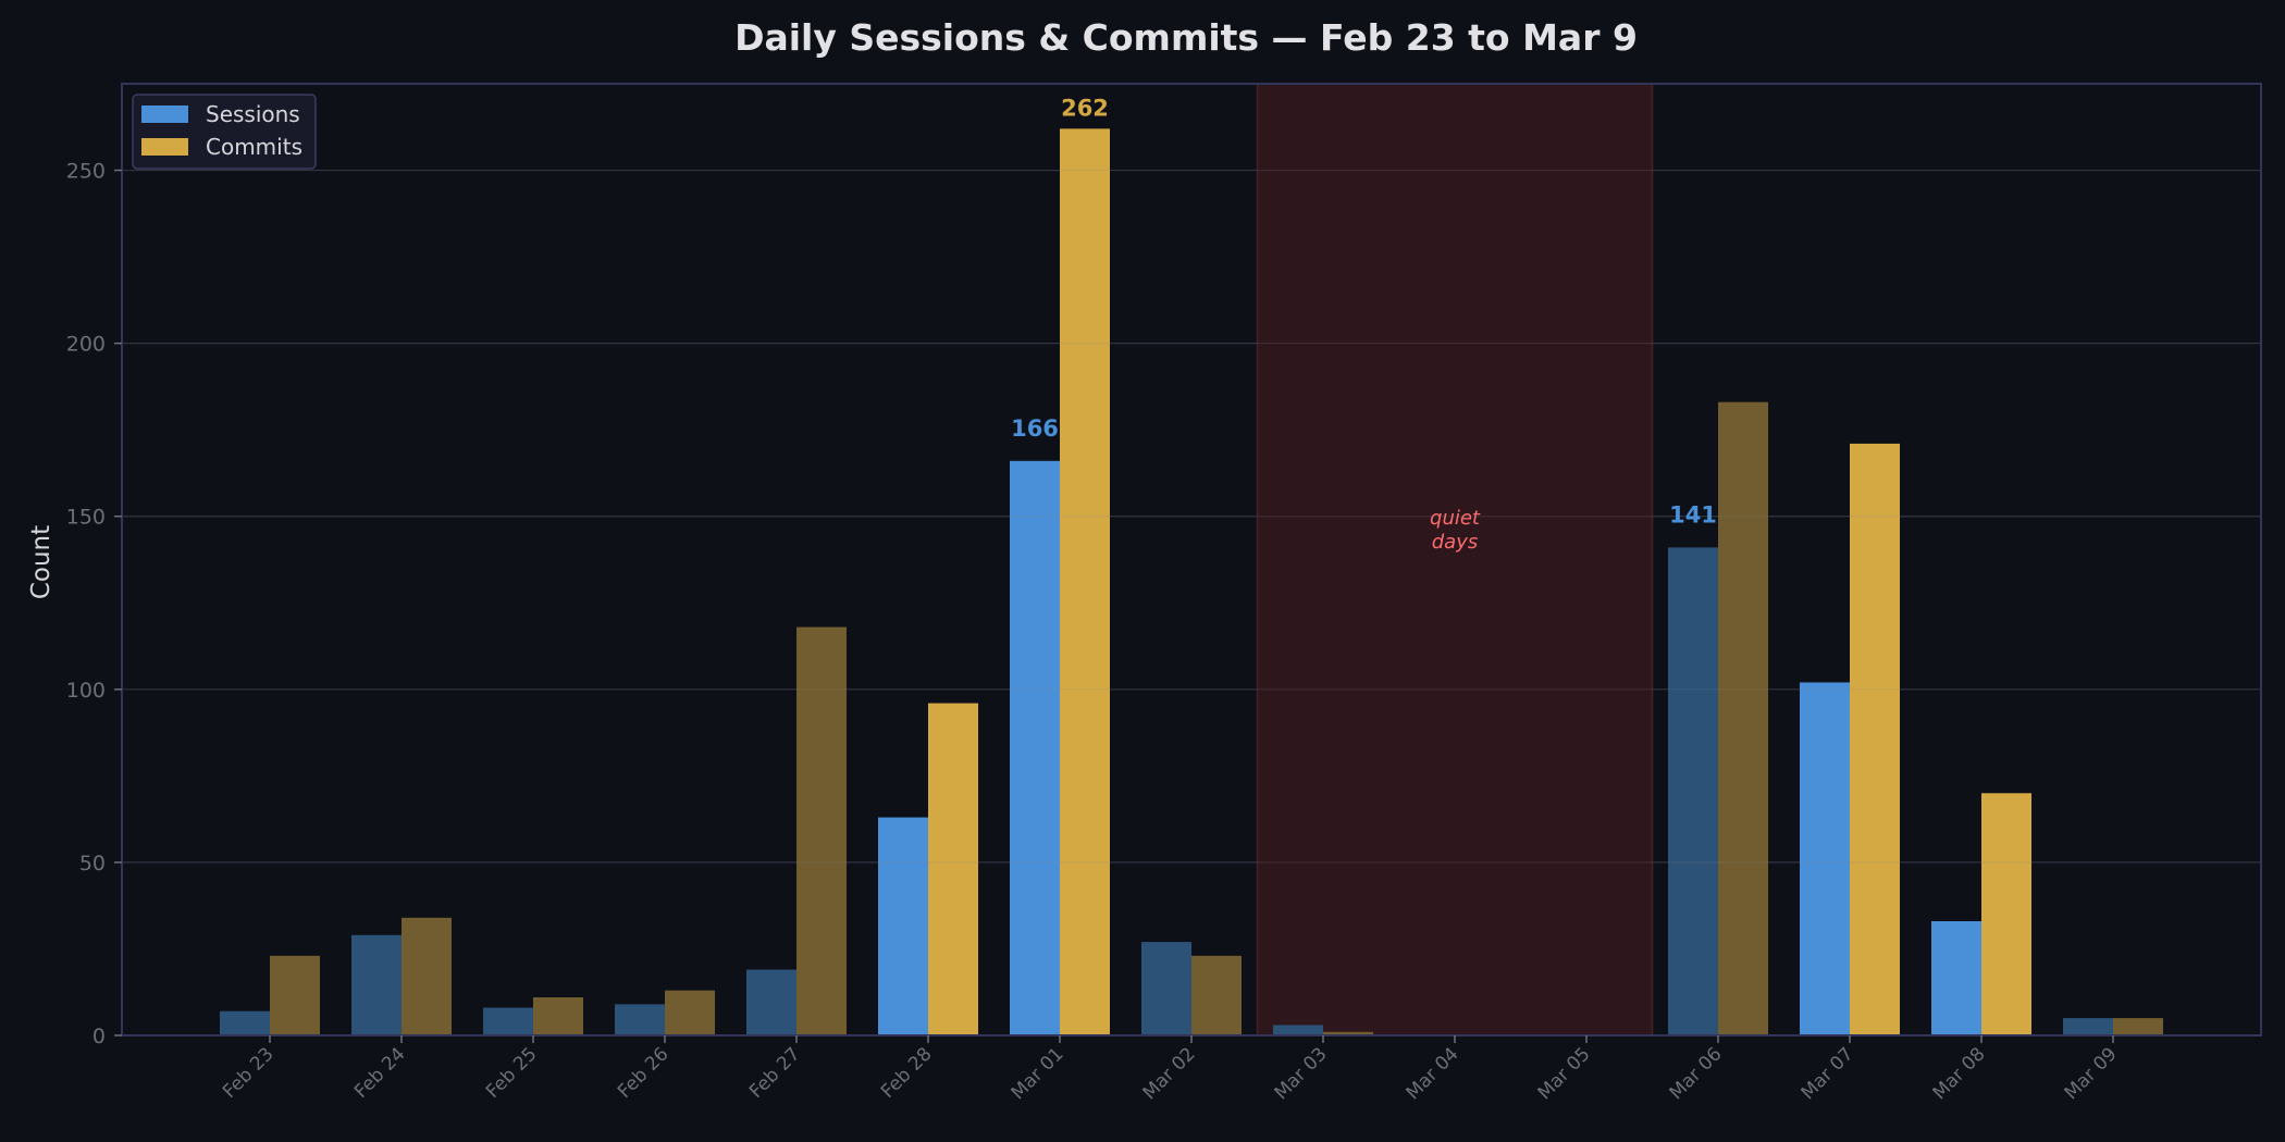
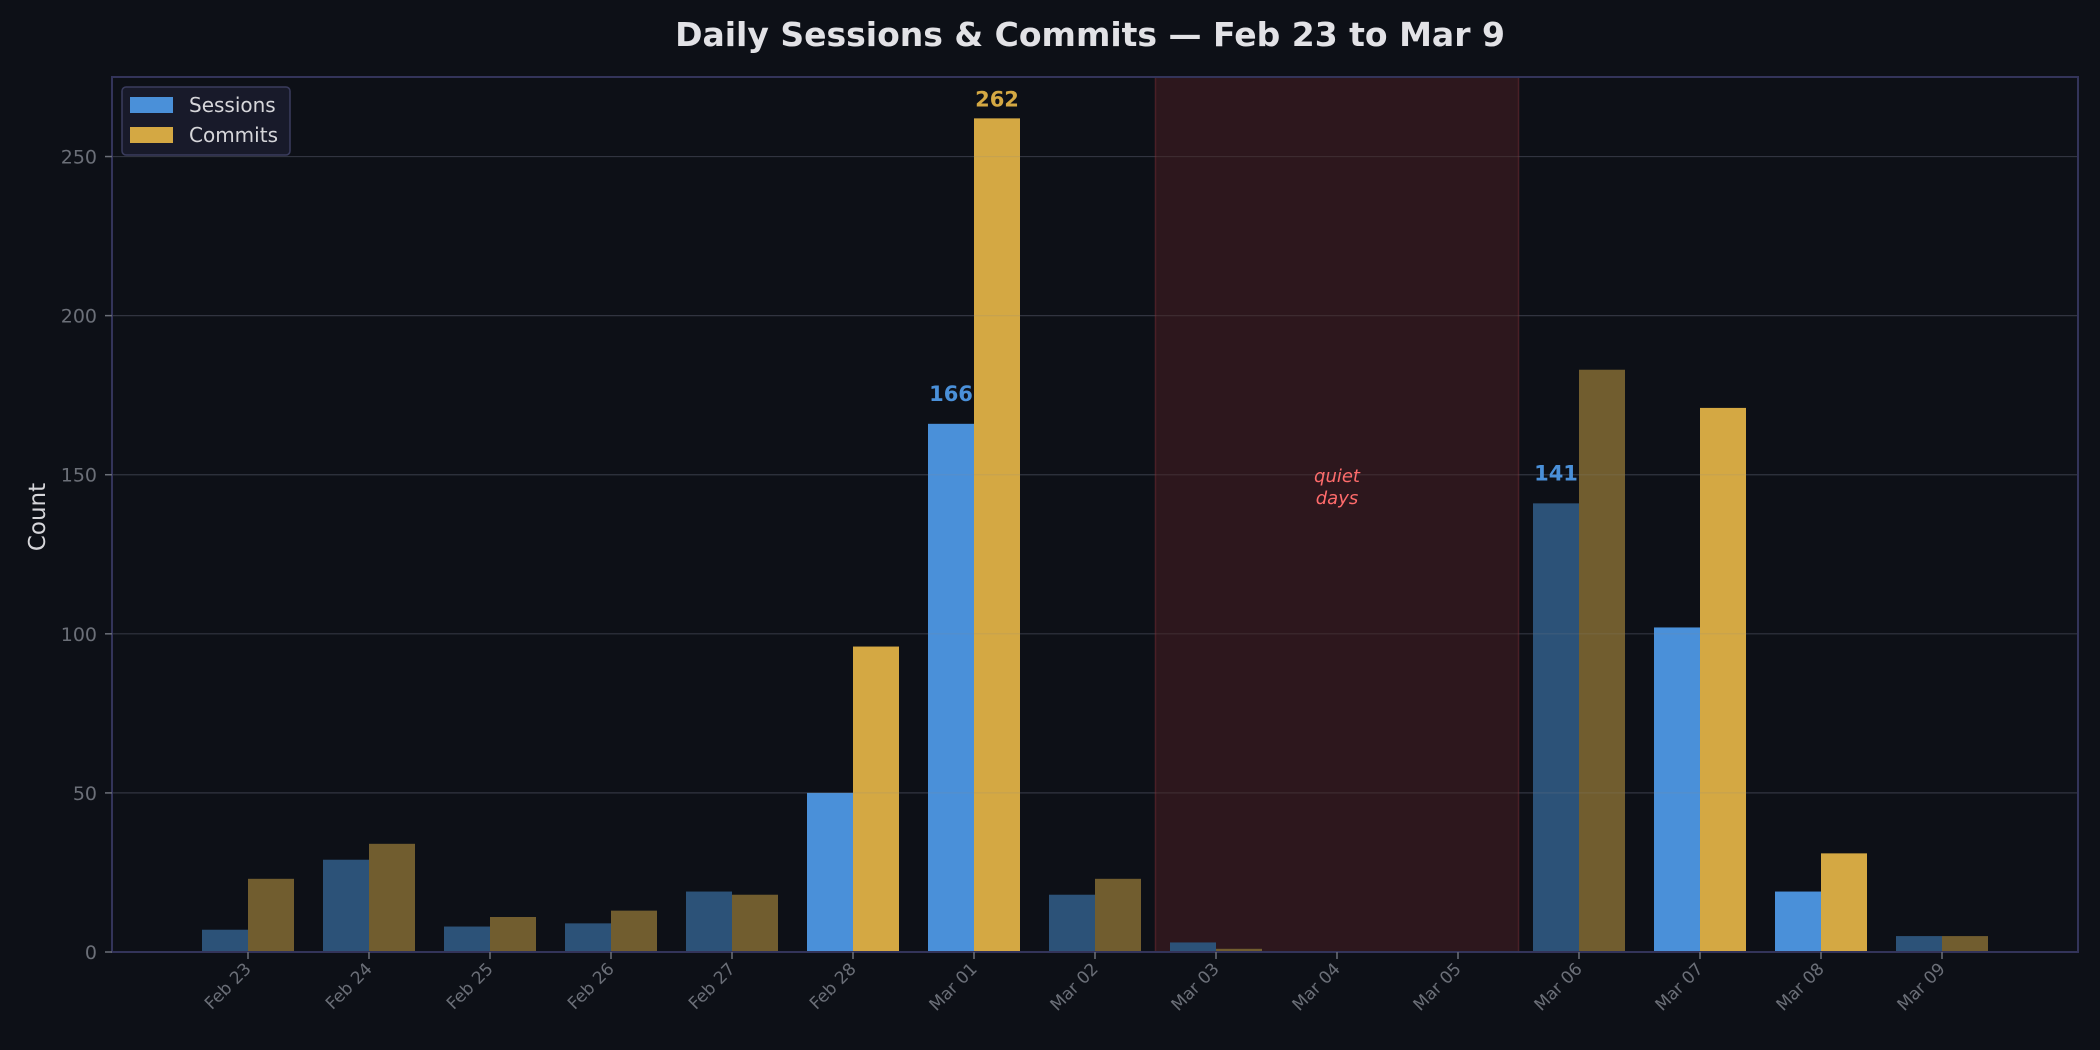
Commits/Feb 27: 118 -> 18
Sessions/Feb 28: 63 -> 50
Sessions/Mar 02: 27 -> 18
Sessions/Mar 08: 33 -> 19
Commits/Mar 08: 70 -> 31
